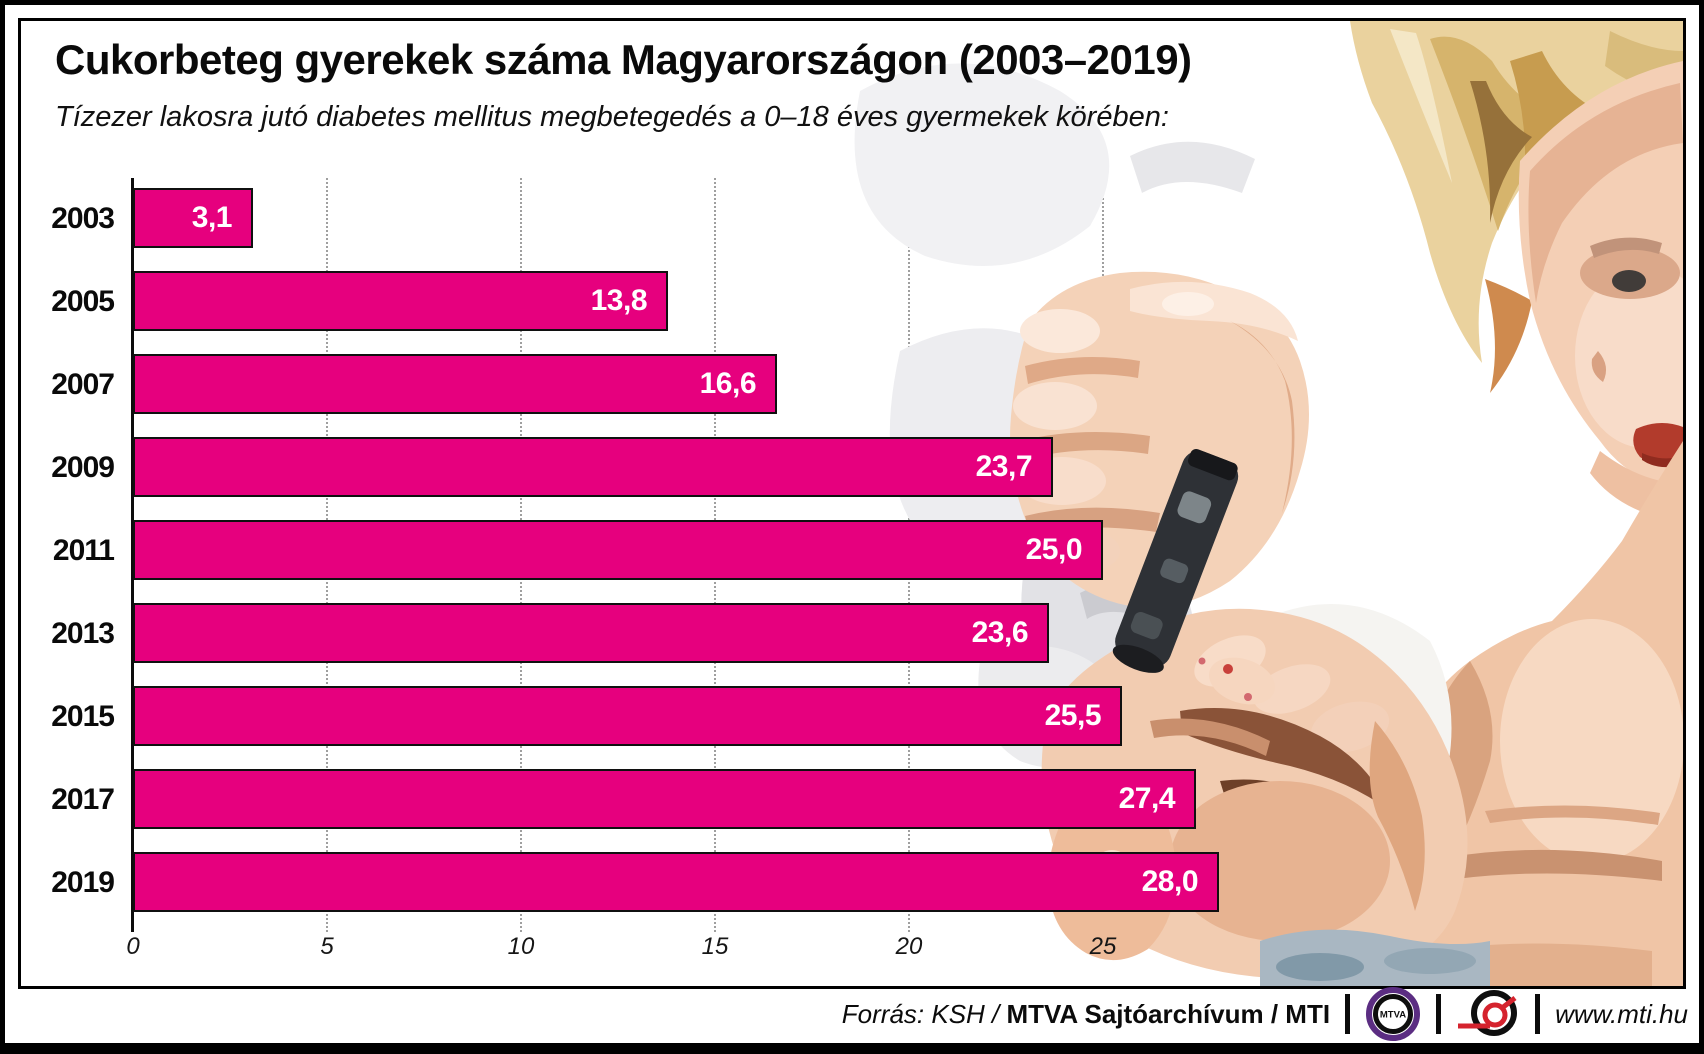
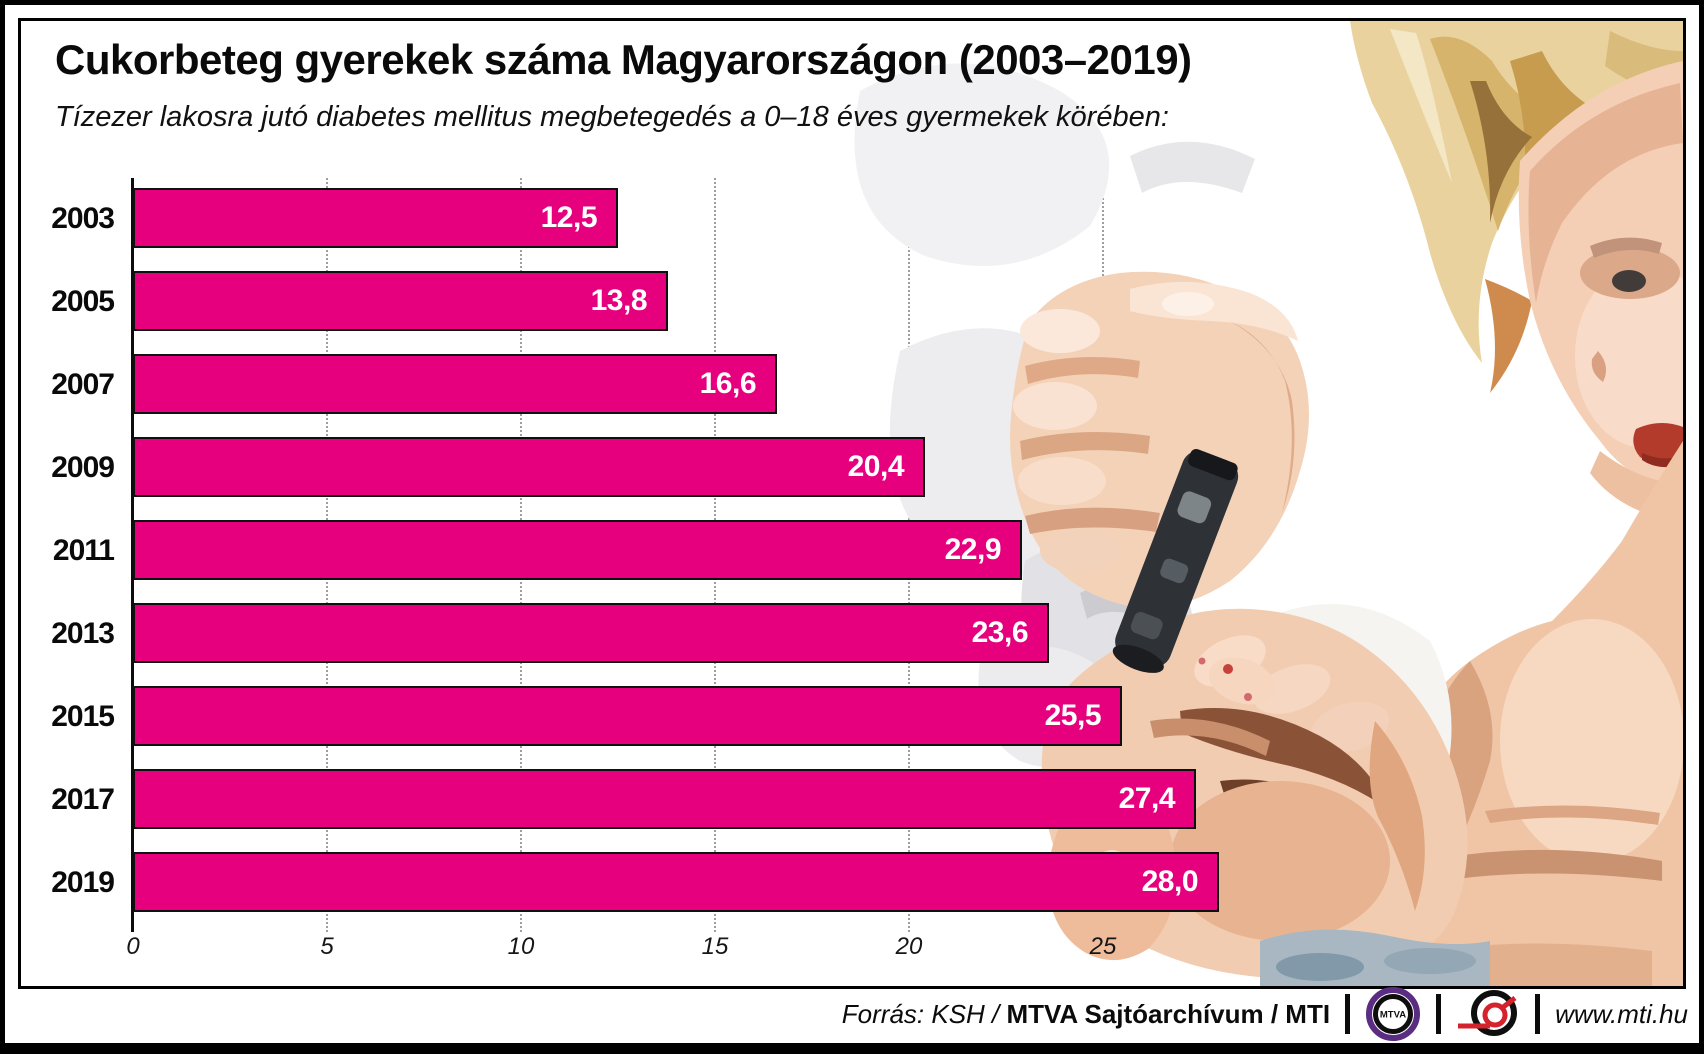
2003: 3,1 -> 12,5
2009: 23,7 -> 20,4
2011: 25,0 -> 22,9
